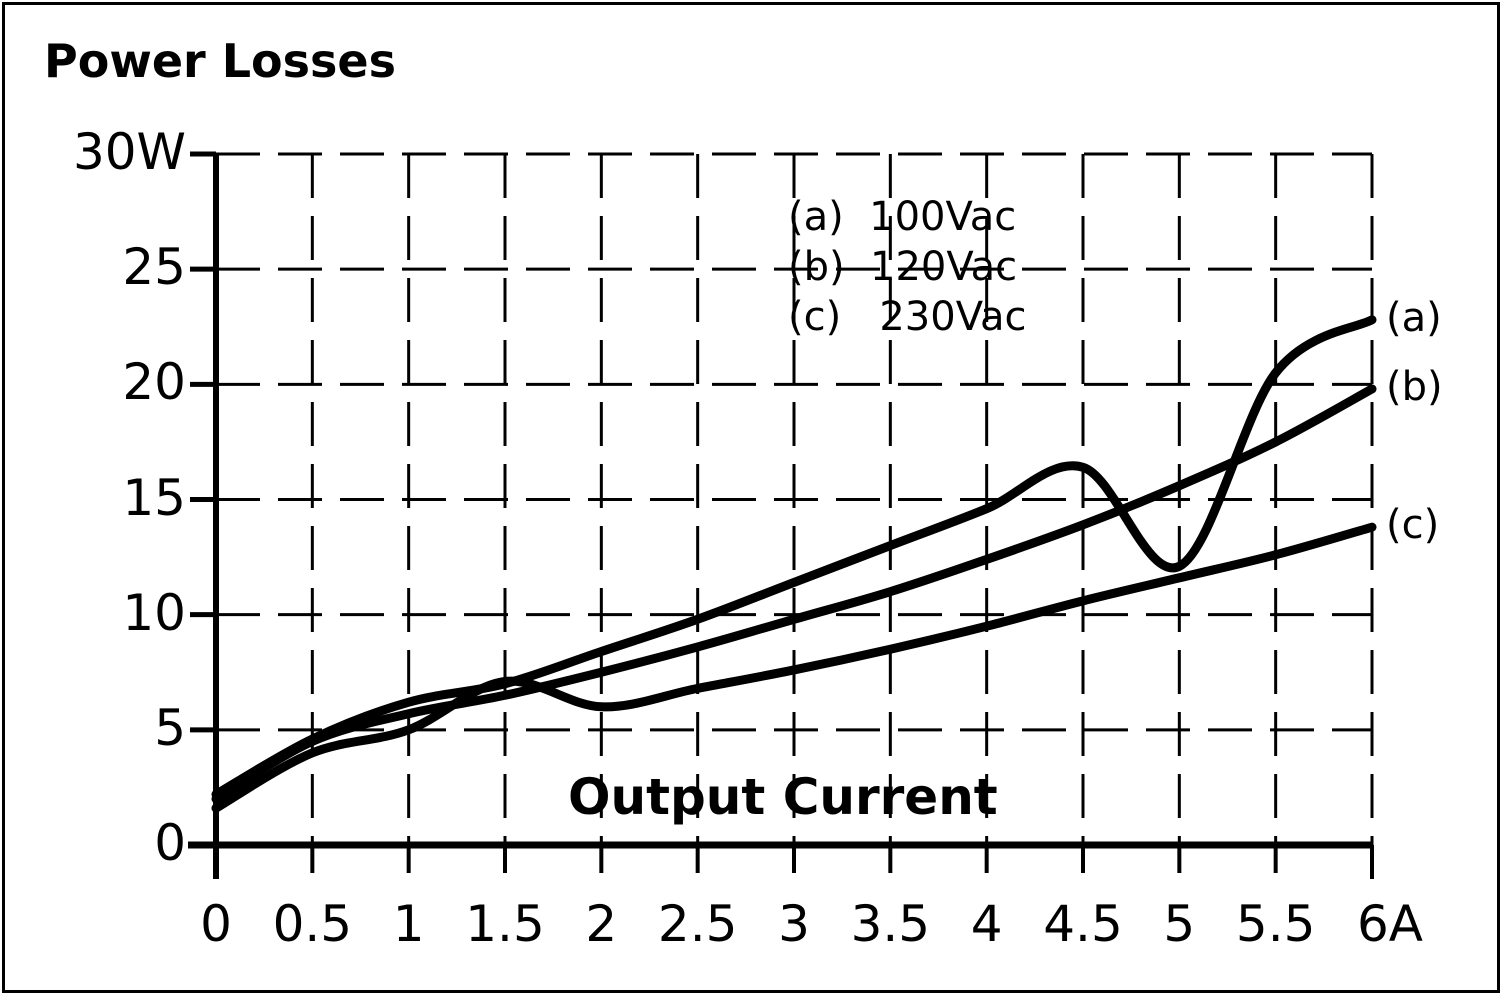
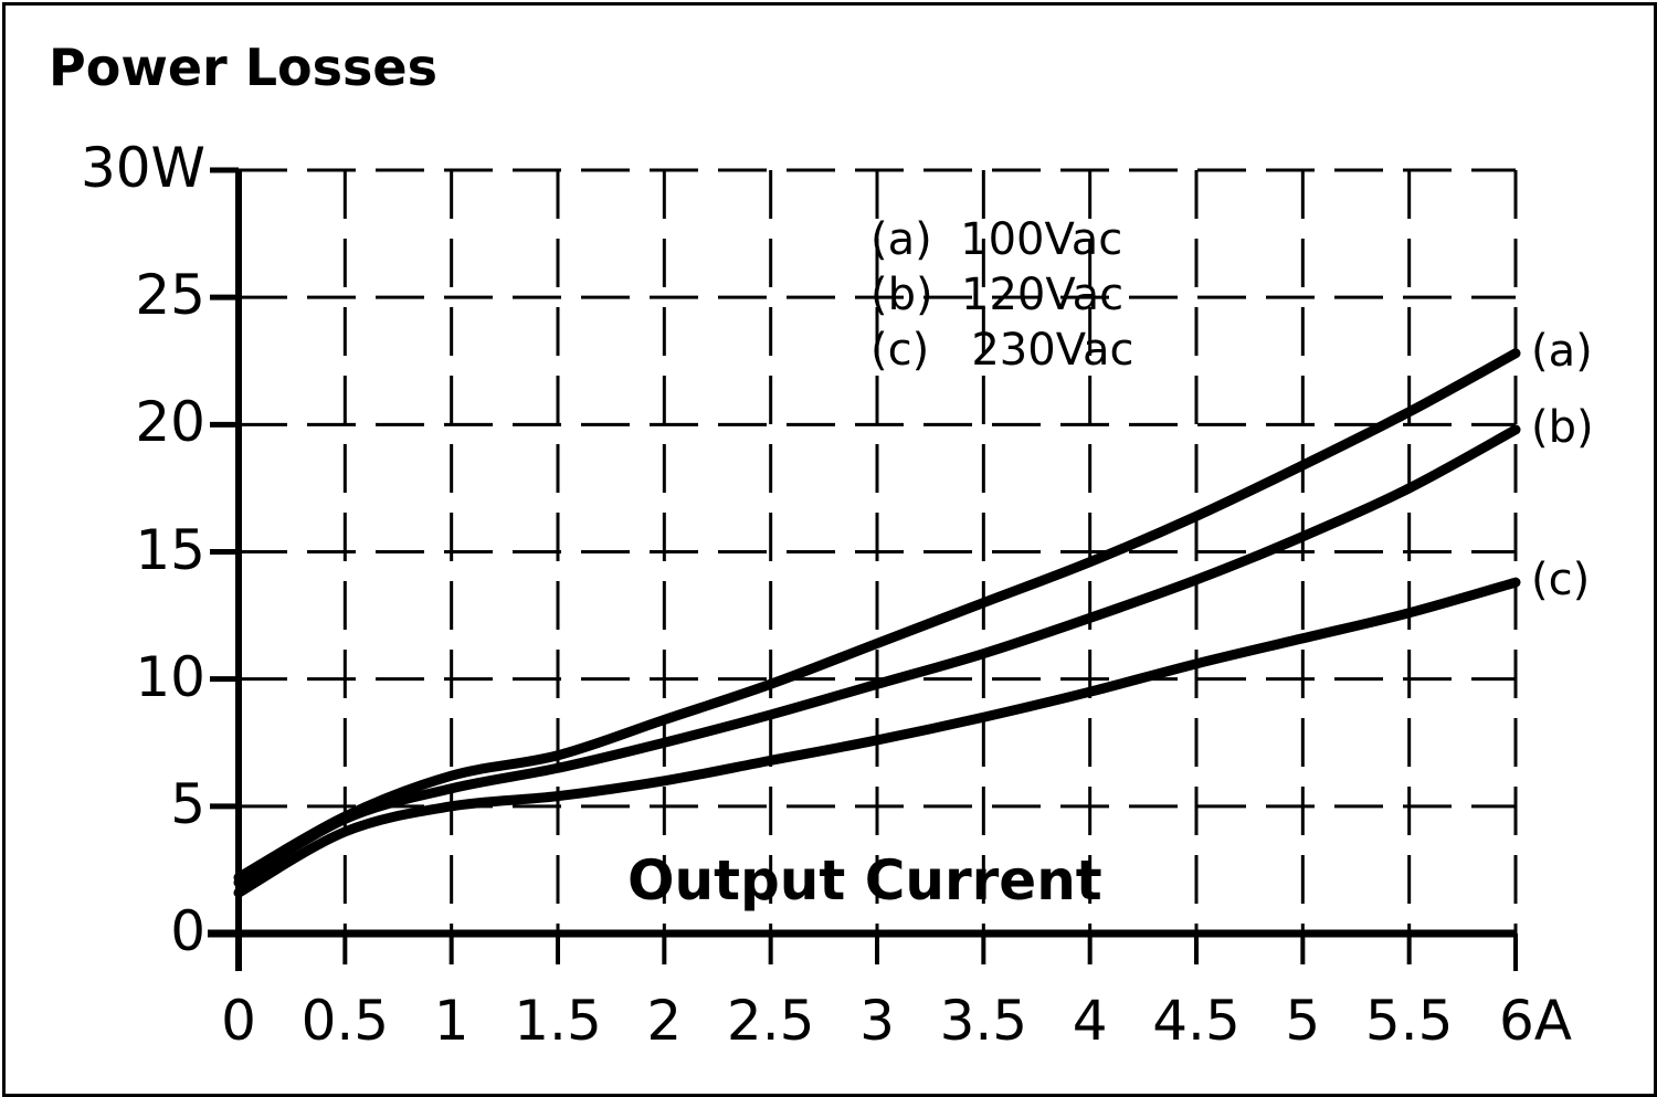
(c) 230Vac/1.5: 7.1 -> 5.4
(a) 100Vac/5: 12.1 -> 18.4
